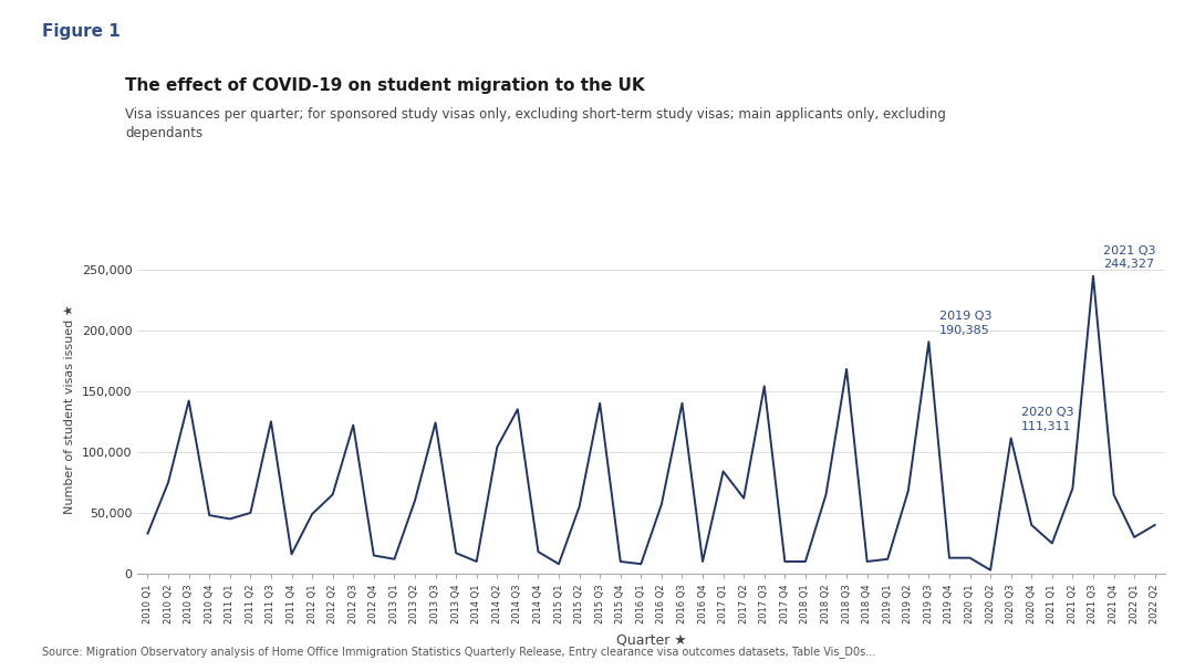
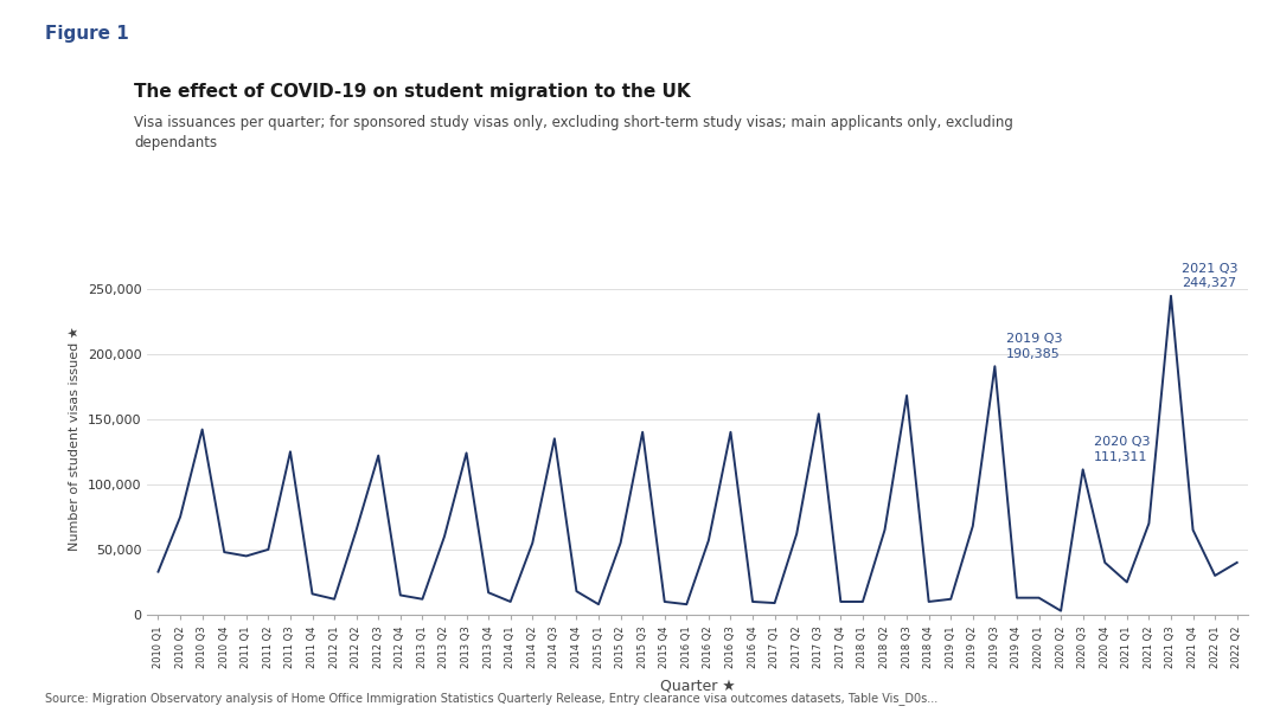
2012 Q1: 49,000 -> 12,000
2014 Q2: 104,000 -> 55,000
2017 Q1: 84,000 -> 9,000
